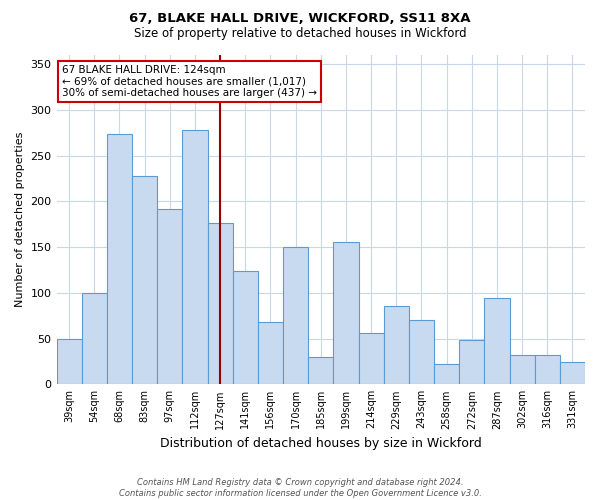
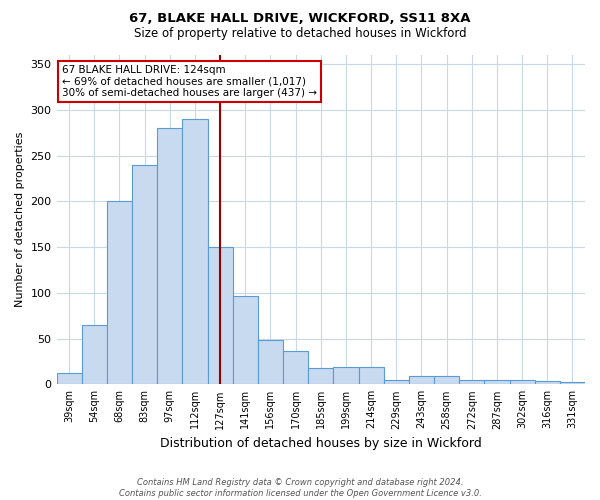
39sqm: 50 -> 12
54sqm: 100 -> 65
68sqm: 274 -> 200
83sqm: 228 -> 240
97sqm: 192 -> 280
112sqm: 278 -> 290
127sqm: 176 -> 150
141sqm: 124 -> 97
156sqm: 68 -> 48
170sqm: 150 -> 36
185sqm: 30 -> 18
199sqm: 156 -> 19
214sqm: 56 -> 19
229sqm: 86 -> 5
243sqm: 70 -> 9
258sqm: 22 -> 9
272sqm: 48 -> 5
287sqm: 94 -> 5
302sqm: 32 -> 5
316sqm: 32 -> 4
331sqm: 24 -> 3
